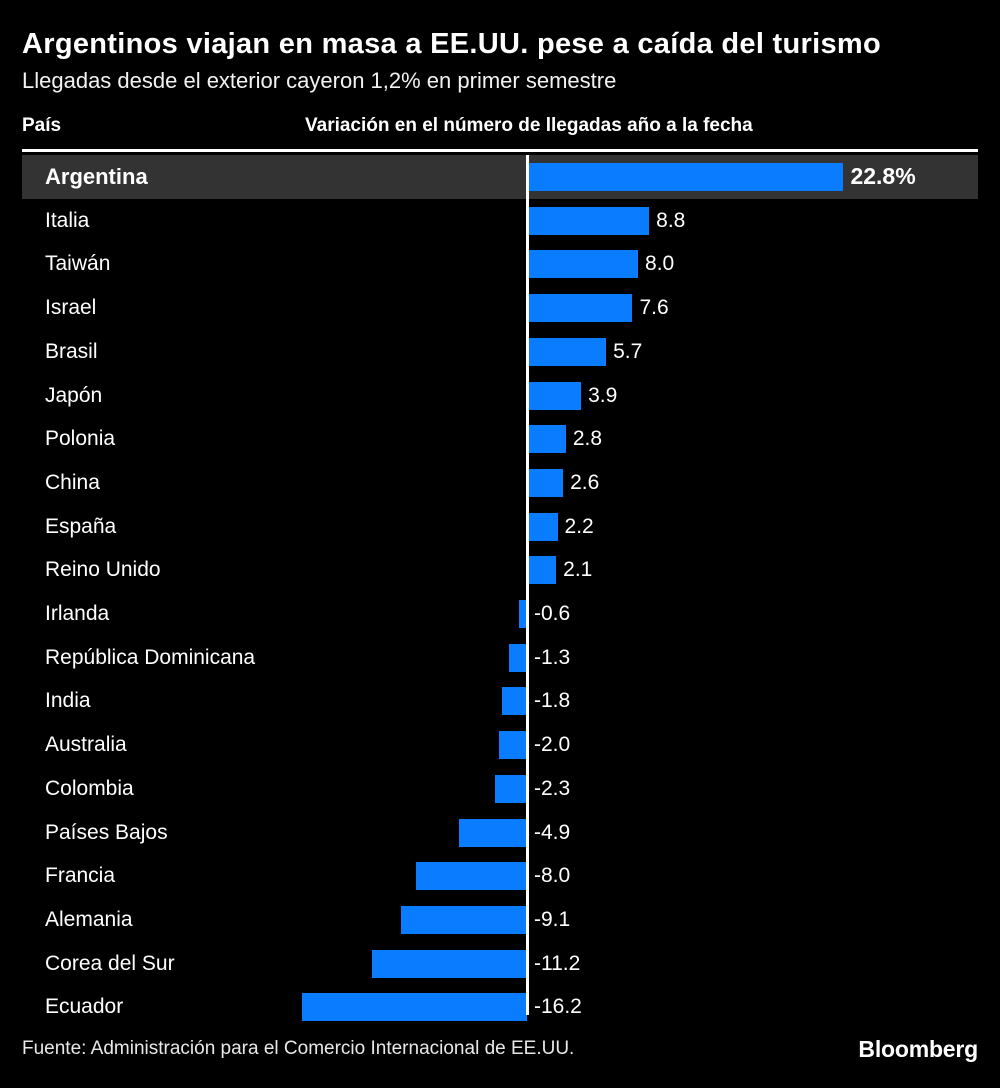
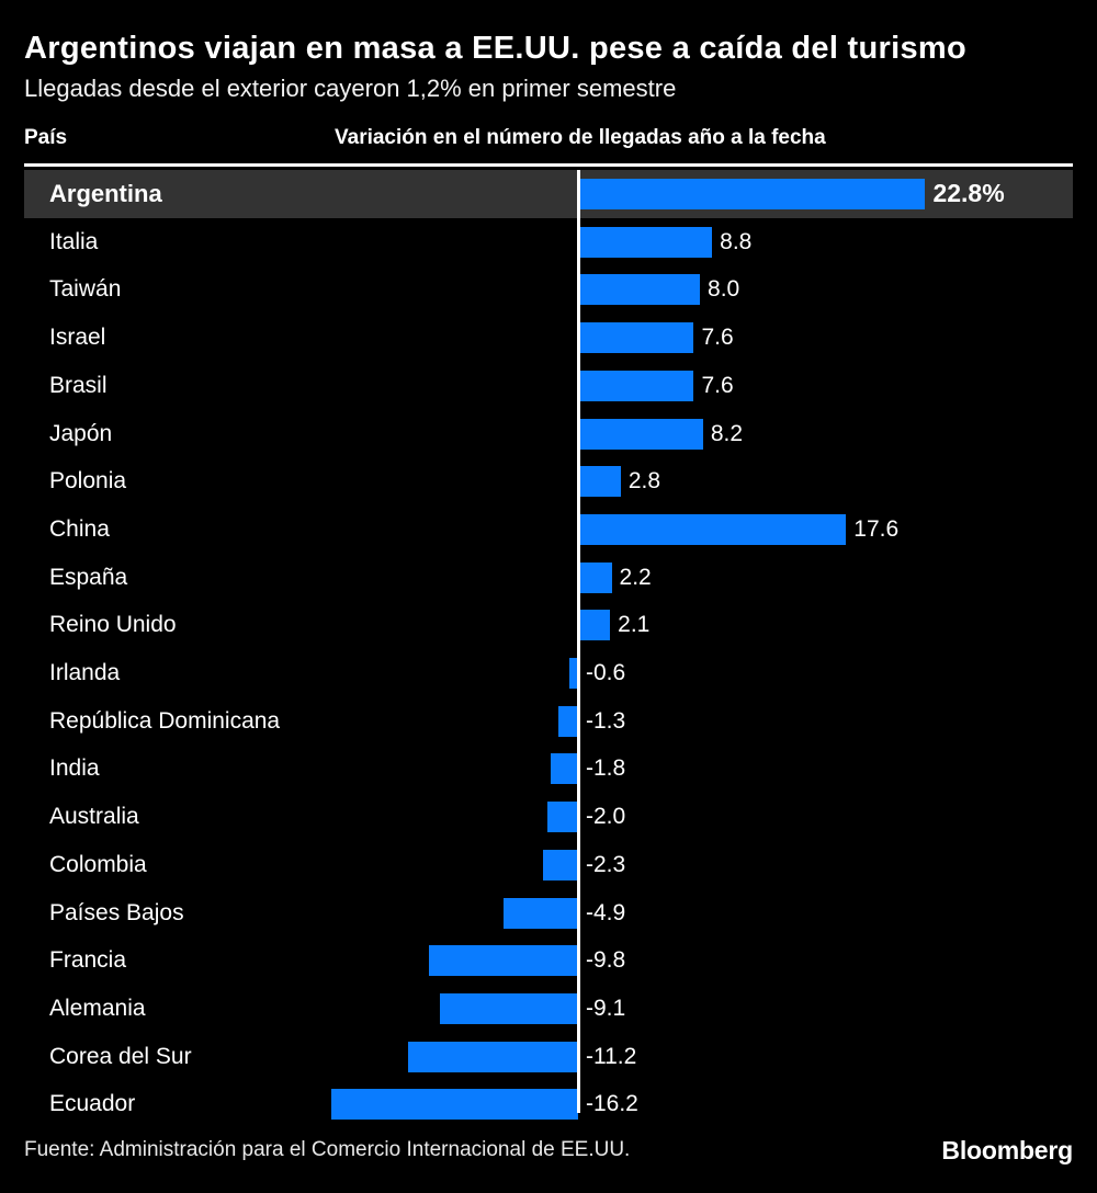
Brasil: 5.7 -> 7.6
Japón: 3.9 -> 8.2
China: 2.6 -> 17.6
Francia: -8.0 -> -9.8
